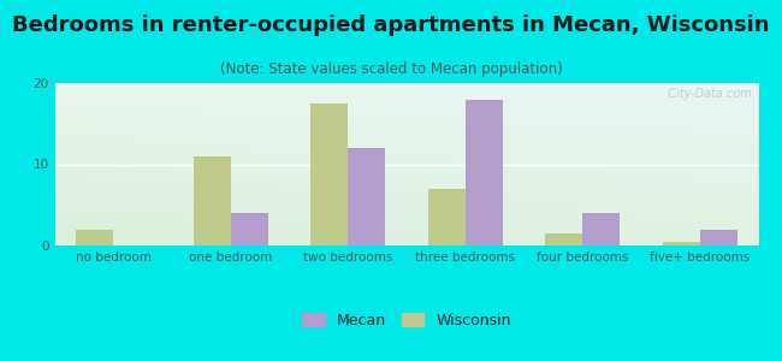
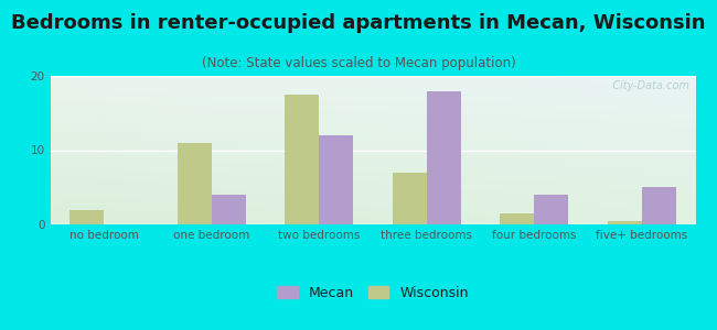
Mecan/five+ bedrooms: 2 -> 5
